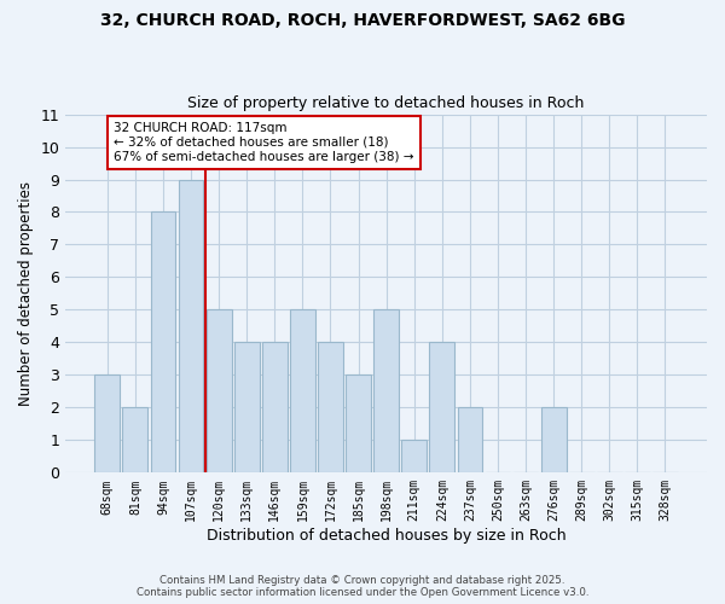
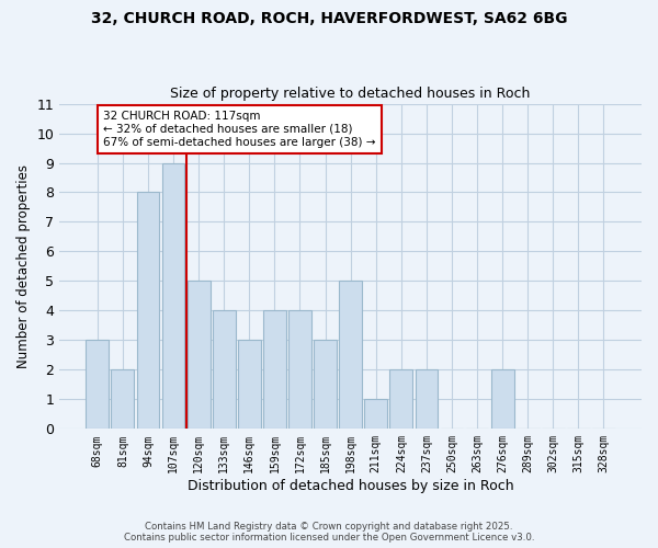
146sqm: 4 -> 3
159sqm: 5 -> 4
224sqm: 4 -> 2
